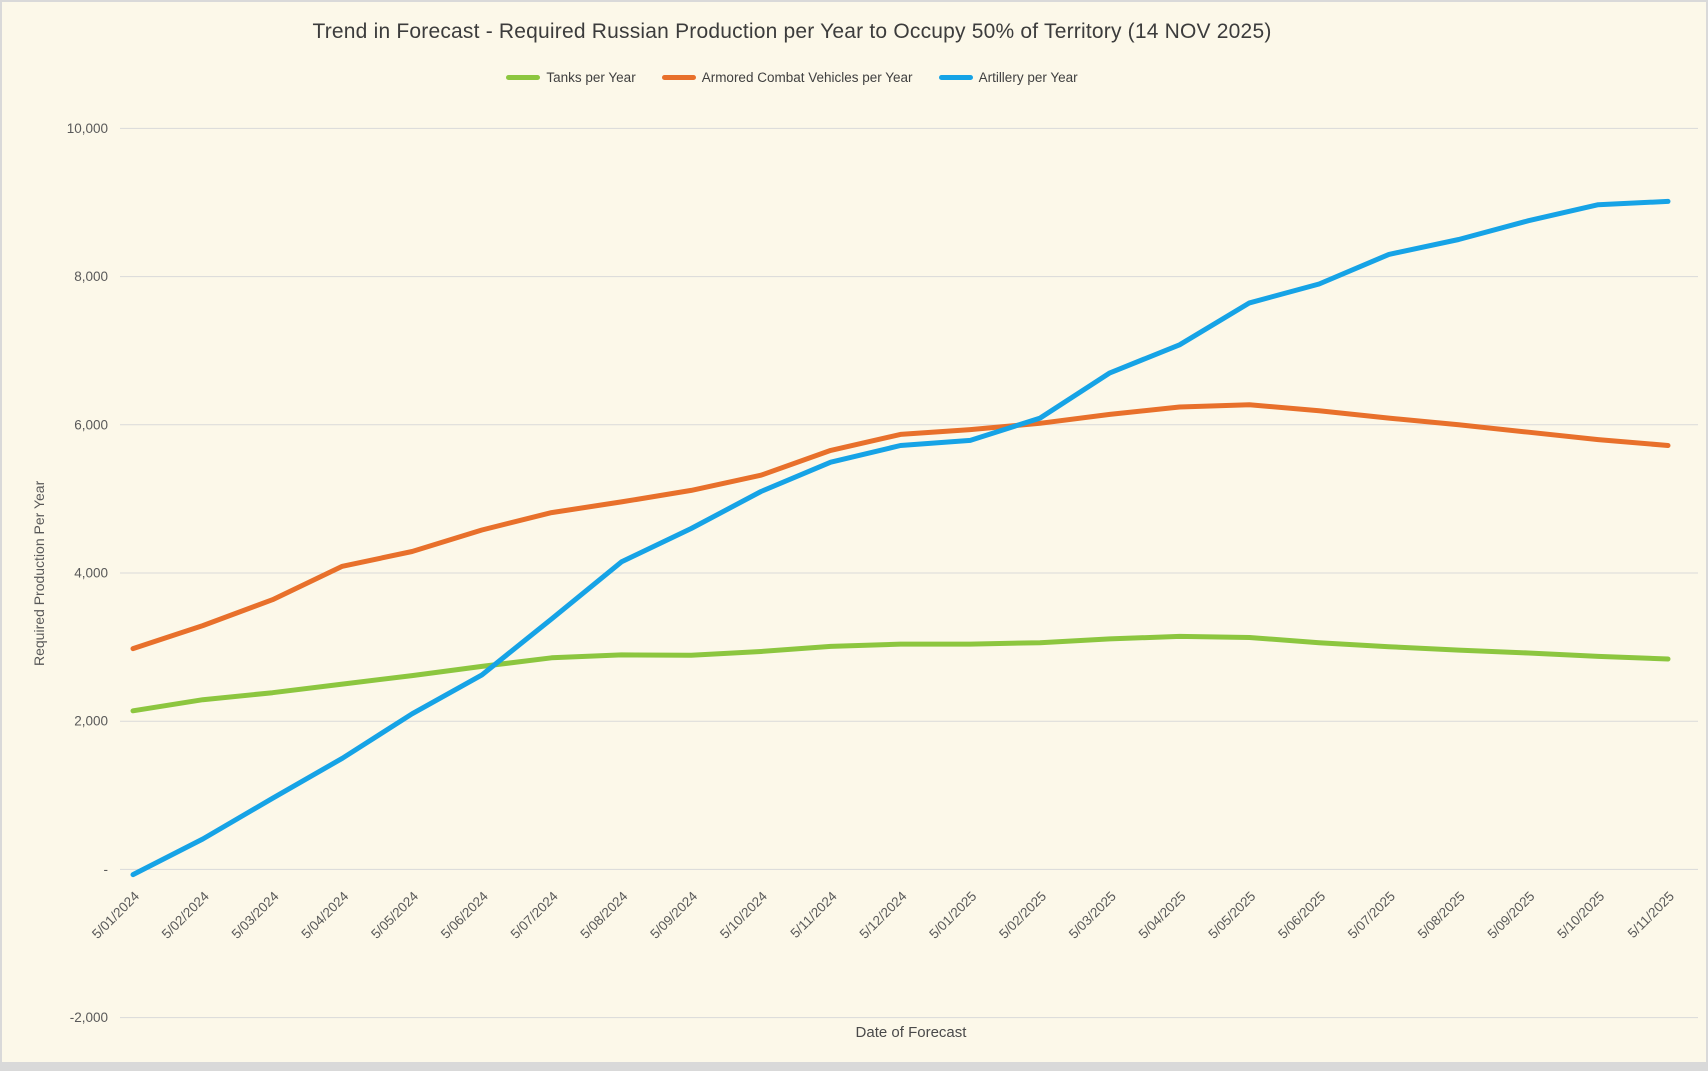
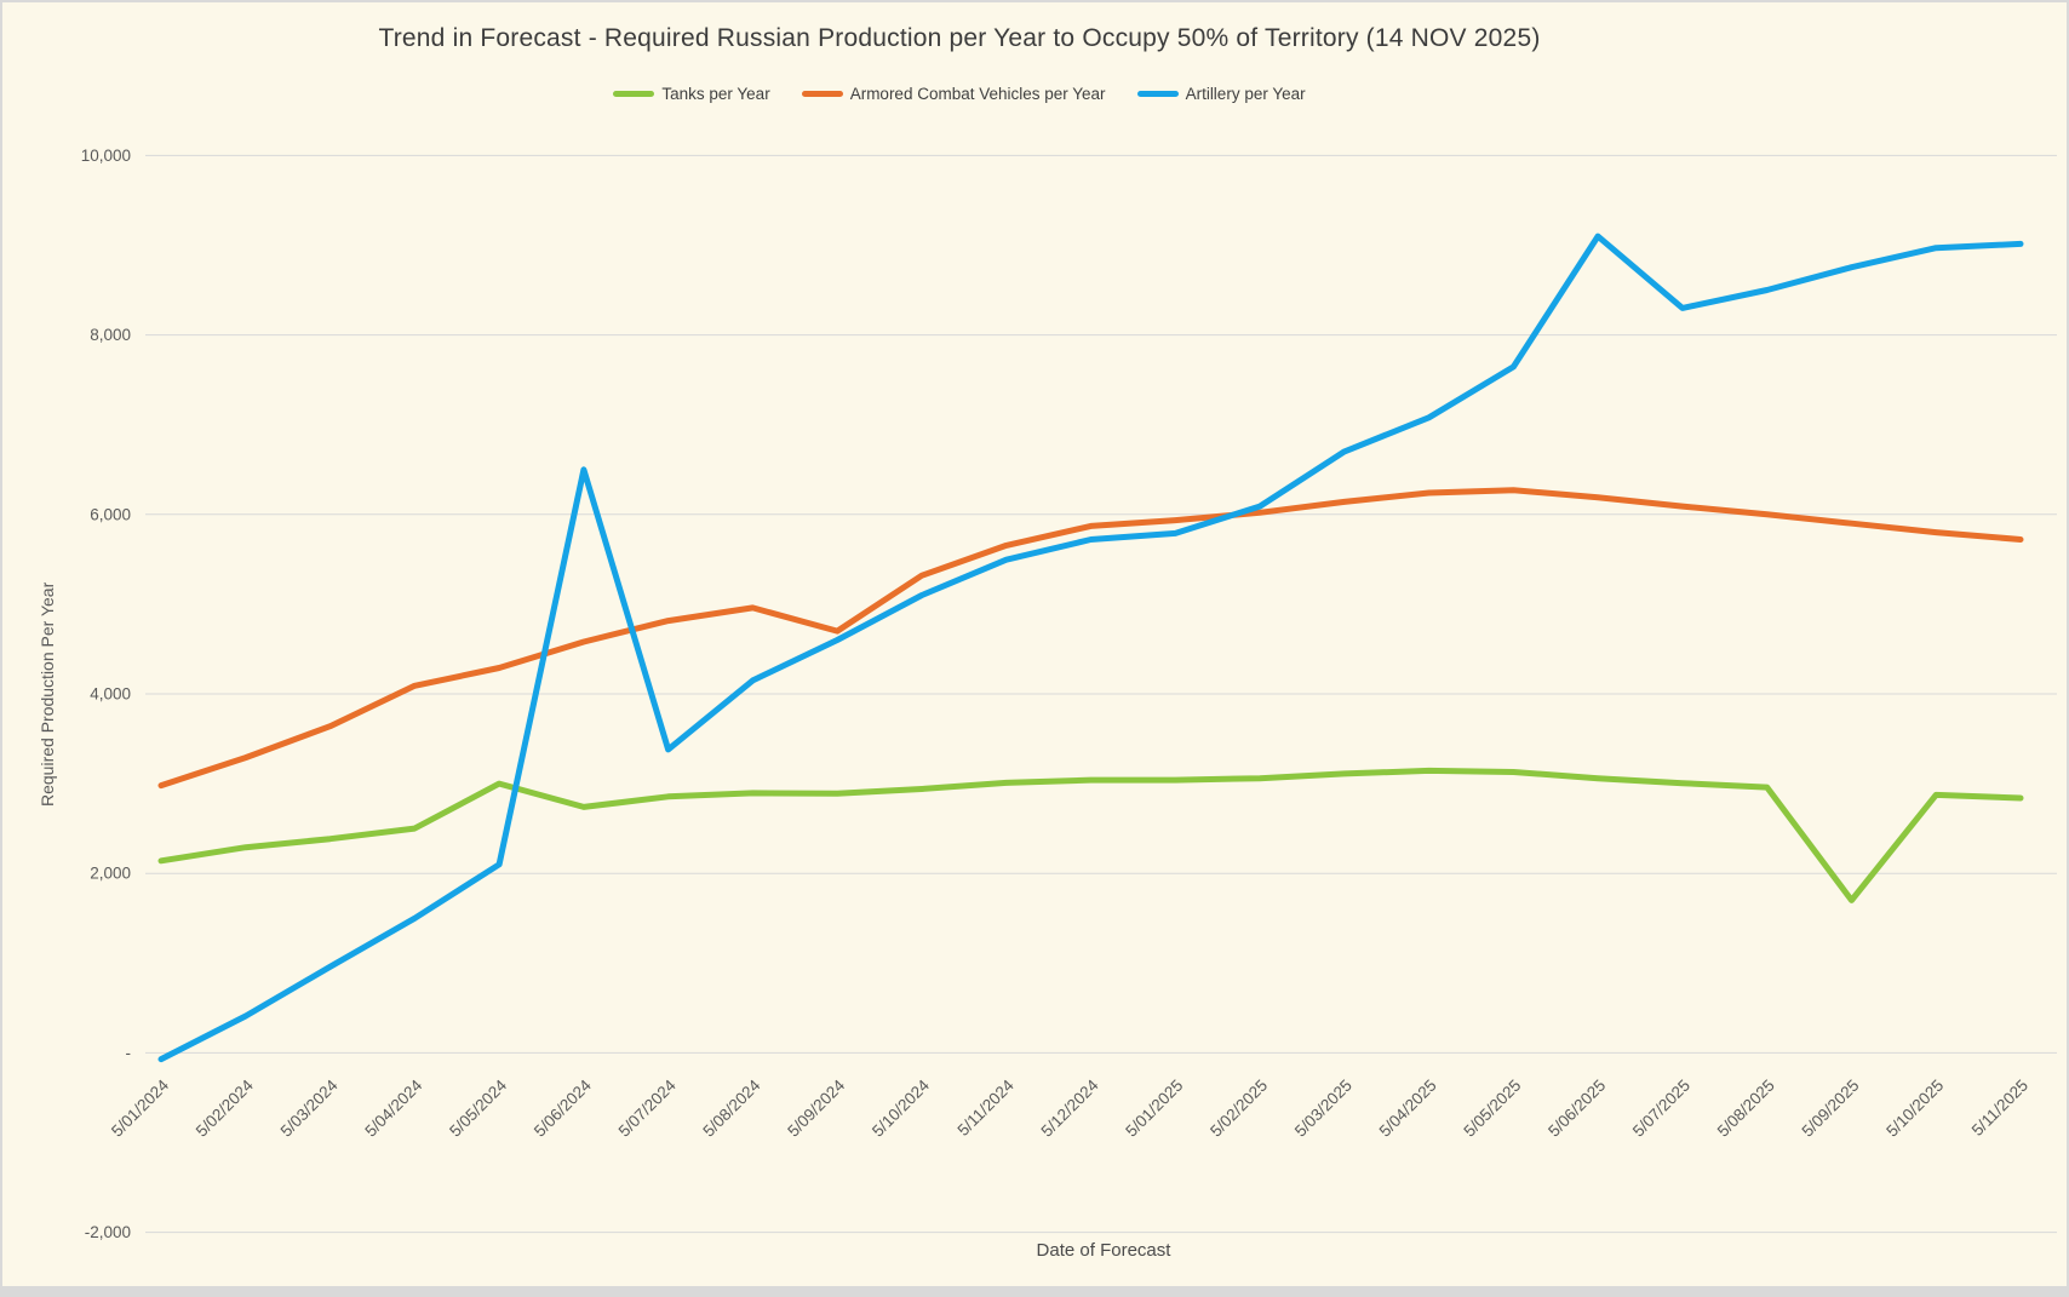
Tanks per Year/5/05/2024: 2600 -> 3000
Artillery per Year/5/06/2024: 2600 -> 6500
Armored Combat Vehicles per Year/5/09/2024: 5100 -> 4700
Artillery per Year/5/06/2025: 7900 -> 9100
Tanks per Year/5/09/2025: 2900 -> 1700
